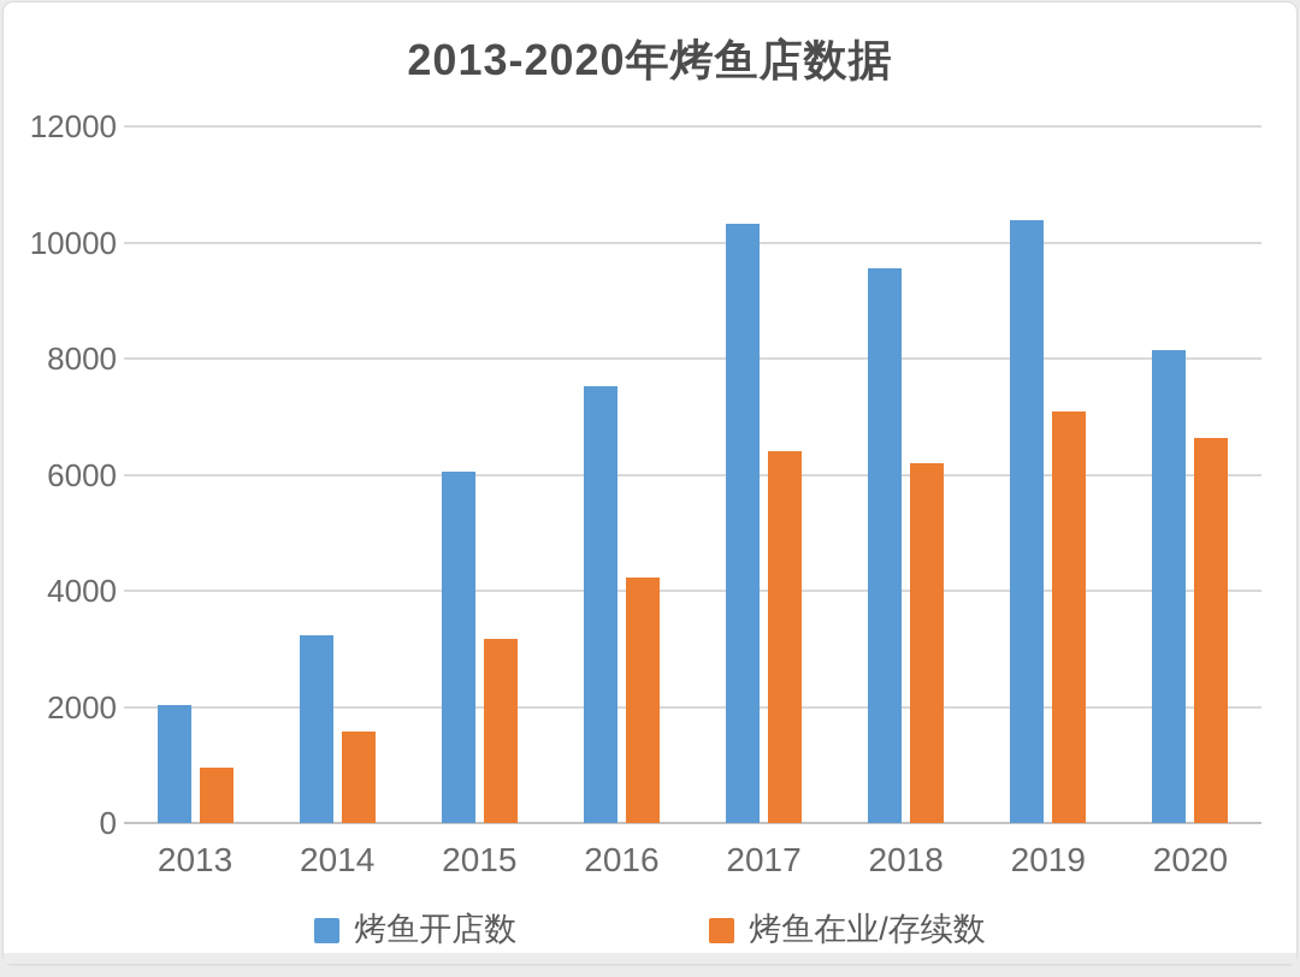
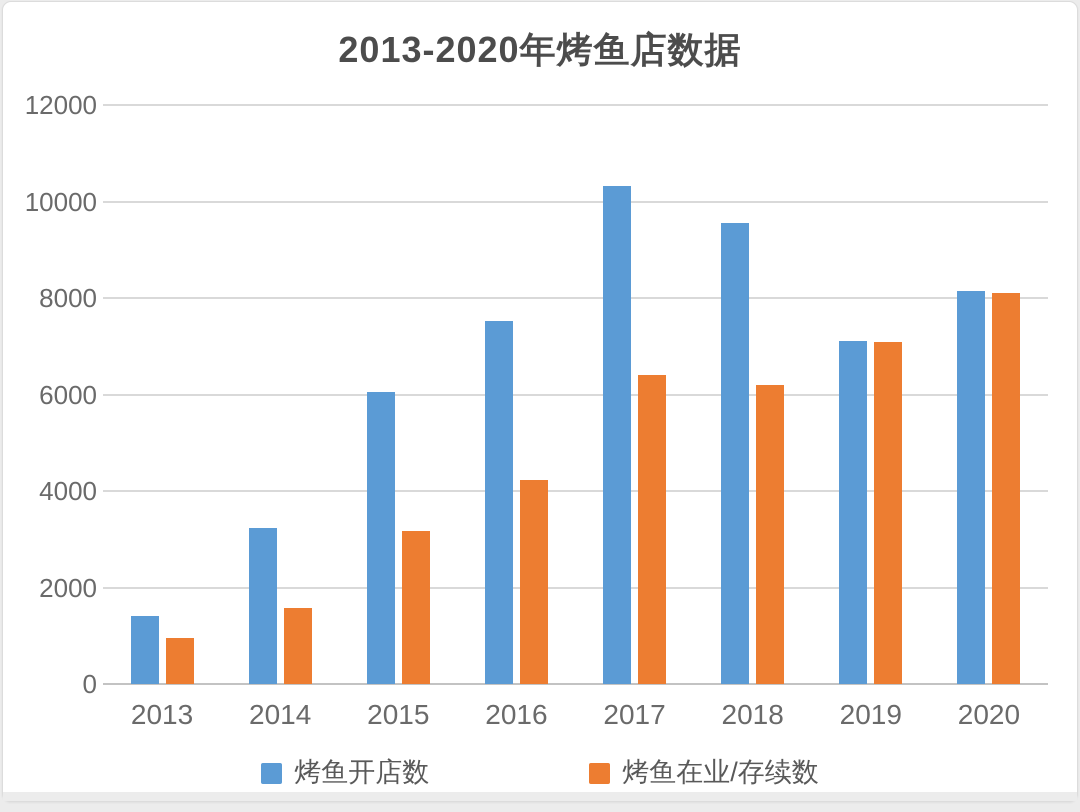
烤鱼开店数/2013: 2000 -> 1400
烤鱼开店数/2019: 10400 -> 7100
烤鱼在业/存续数/2020: 6600 -> 8100
